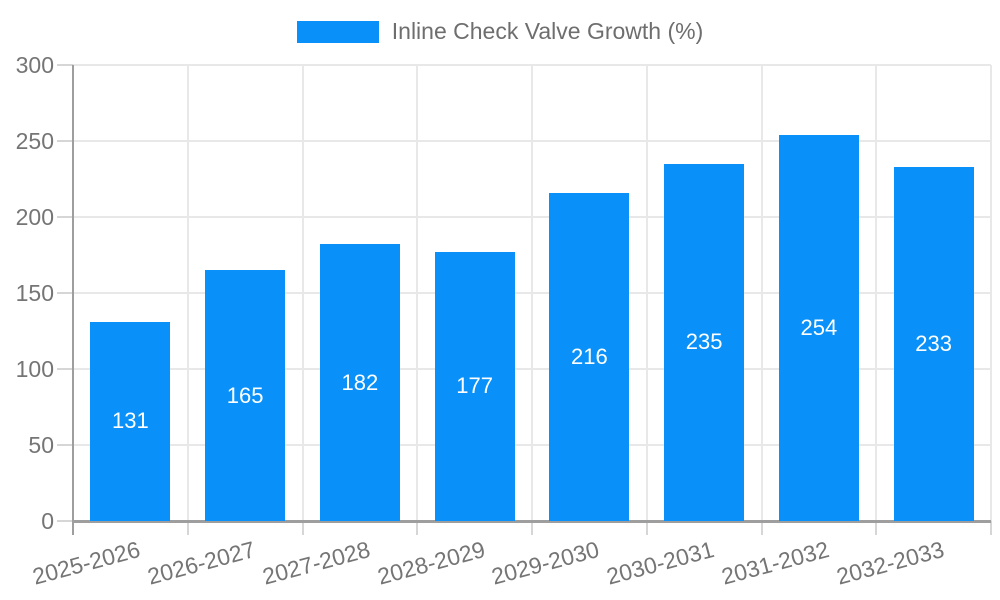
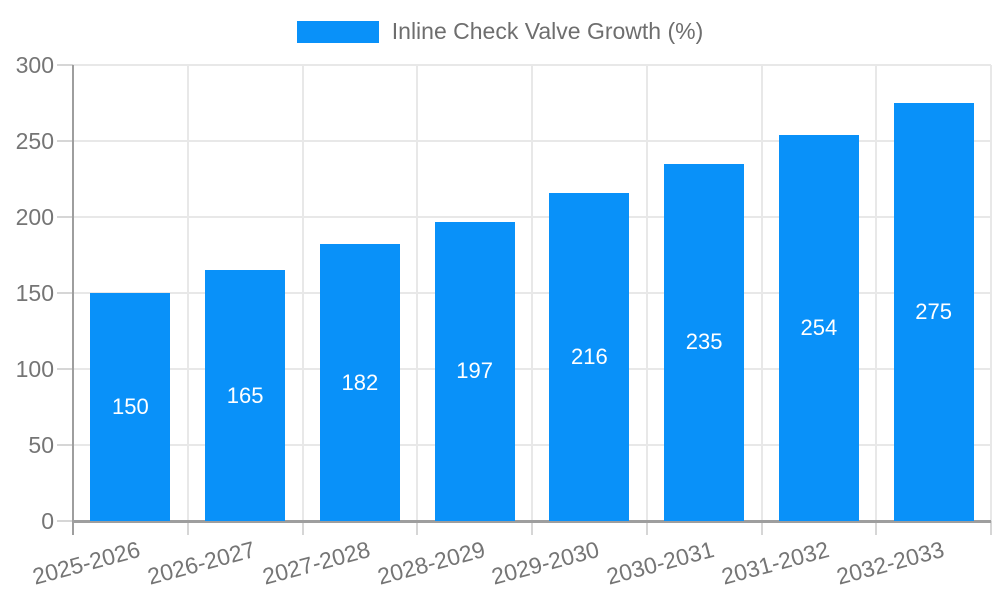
2025-2026: 131 -> 150
2028-2029: 177 -> 197
2032-2033: 233 -> 275
